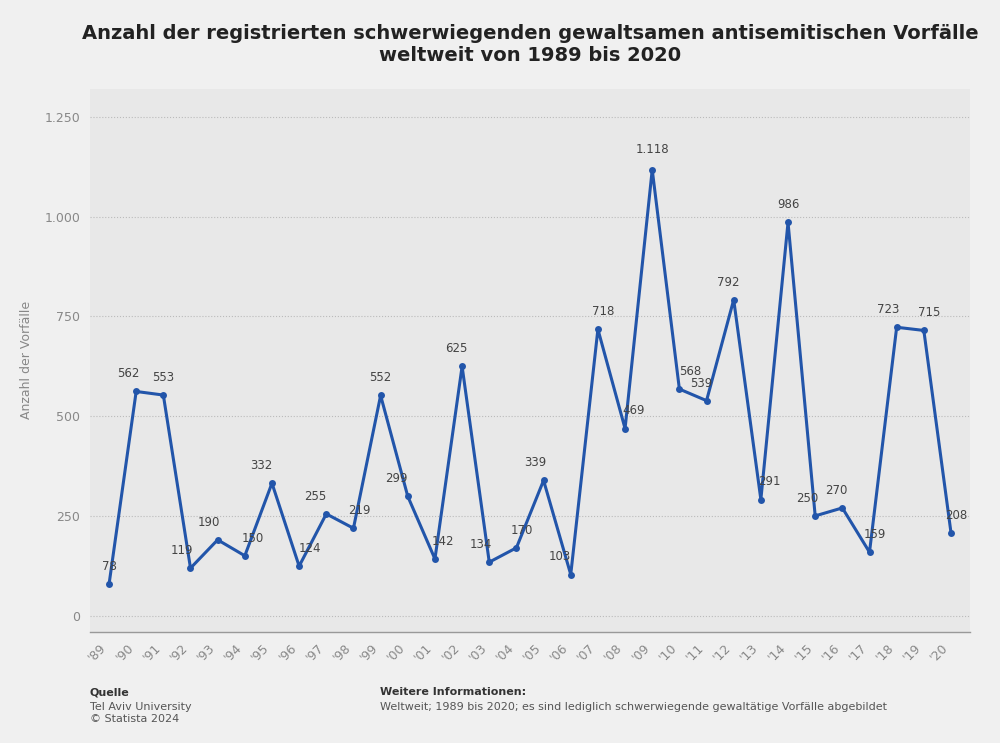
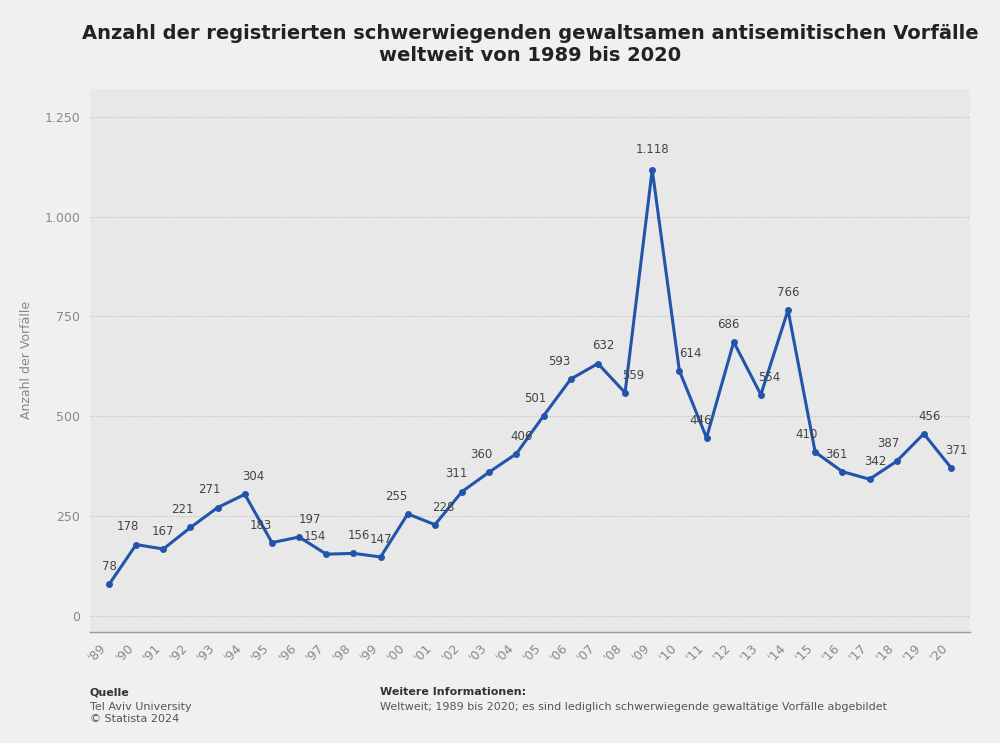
'90: 562 -> 178
'91: 553 -> 167
'92: 119 -> 221
'93: 190 -> 271
'94: 150 -> 304
'95: 332 -> 183
'96: 124 -> 197
'97: 255 -> 154
'98: 219 -> 156
'99: 552 -> 147
'00: 299 -> 255
'01: 142 -> 228
'02: 625 -> 311
'03: 134 -> 360
'04: 170 -> 406
'05: 339 -> 501
'06: 103 -> 593
'07: 718 -> 632
'08: 469 -> 559
'10: 568 -> 614
'11: 539 -> 446
'12: 792 -> 686
'13: 291 -> 554
'14: 986 -> 766
'15: 250 -> 410
'16: 270 -> 361
'17: 159 -> 342
'18: 723 -> 387
'19: 715 -> 456
'20: 208 -> 371
